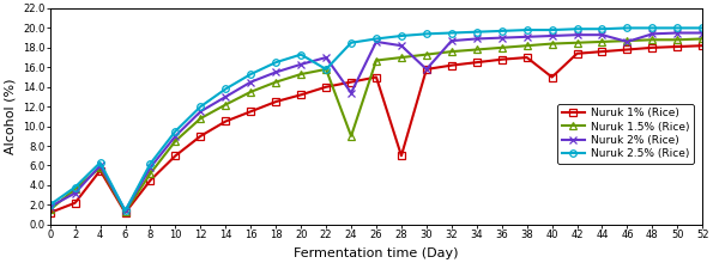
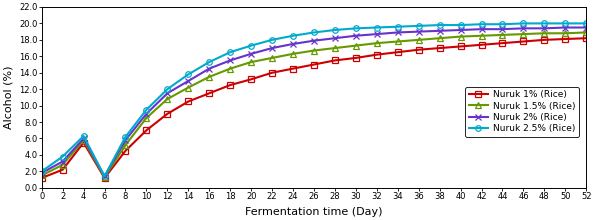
Nuruk 1.5% (Rice)/2: 3.6 -> 2.8
Nuruk 2.5% (Rice)/22: 15.8 -> 18.0
Nuruk 1.5% (Rice)/24: 9.0 -> 16.3
Nuruk 2% (Rice)/24: 13.4 -> 17.5
Nuruk 2% (Rice)/26: 18.6 -> 17.9
Nuruk 1% (Rice)/28: 7.0 -> 15.5
Nuruk 2% (Rice)/30: 15.8 -> 18.5
Nuruk 1% (Rice)/40: 15.0 -> 17.2
Nuruk 2% (Rice)/46: 18.6 -> 19.4
